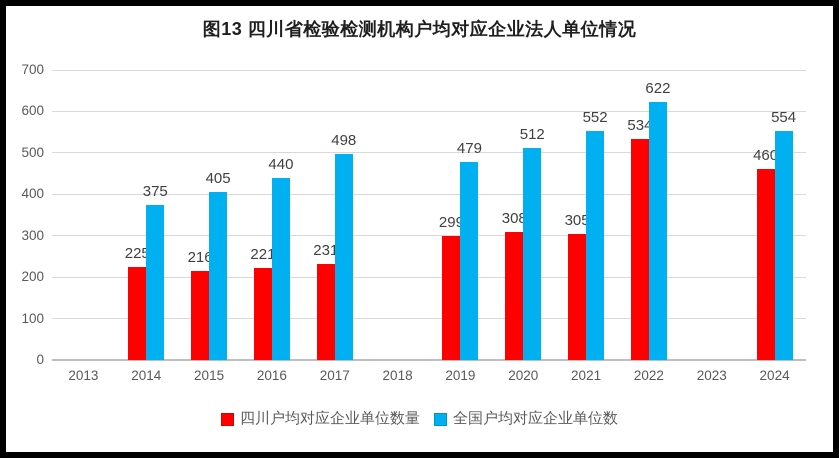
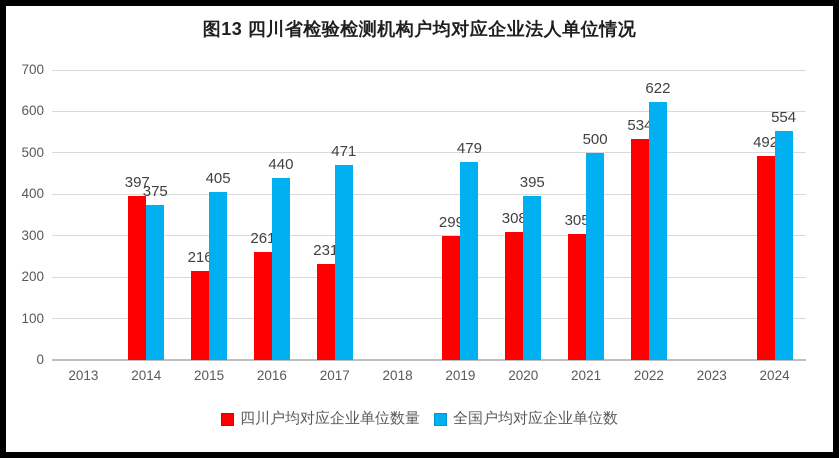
四川户均对应企业单位数量/2014: 225 -> 397
四川户均对应企业单位数量/2016: 221 -> 261
全国户均对应企业单位数/2017: 498 -> 471
全国户均对应企业单位数/2020: 512 -> 395
全国户均对应企业单位数/2021: 552 -> 500
四川户均对应企业单位数量/2024: 460 -> 492
